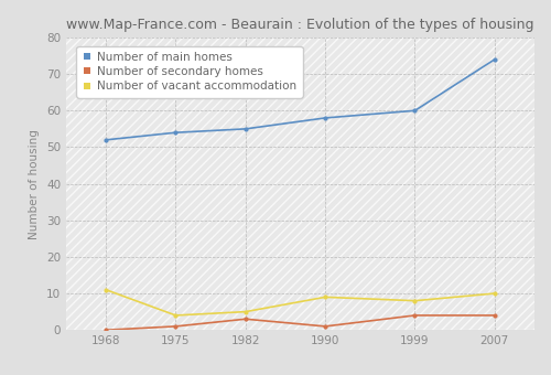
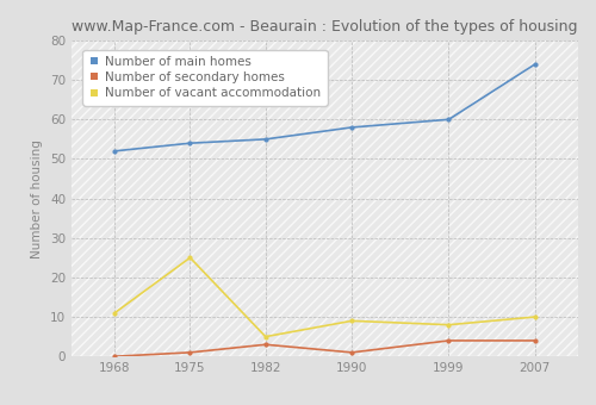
Number of vacant accommodation/1975: 4 -> 25
